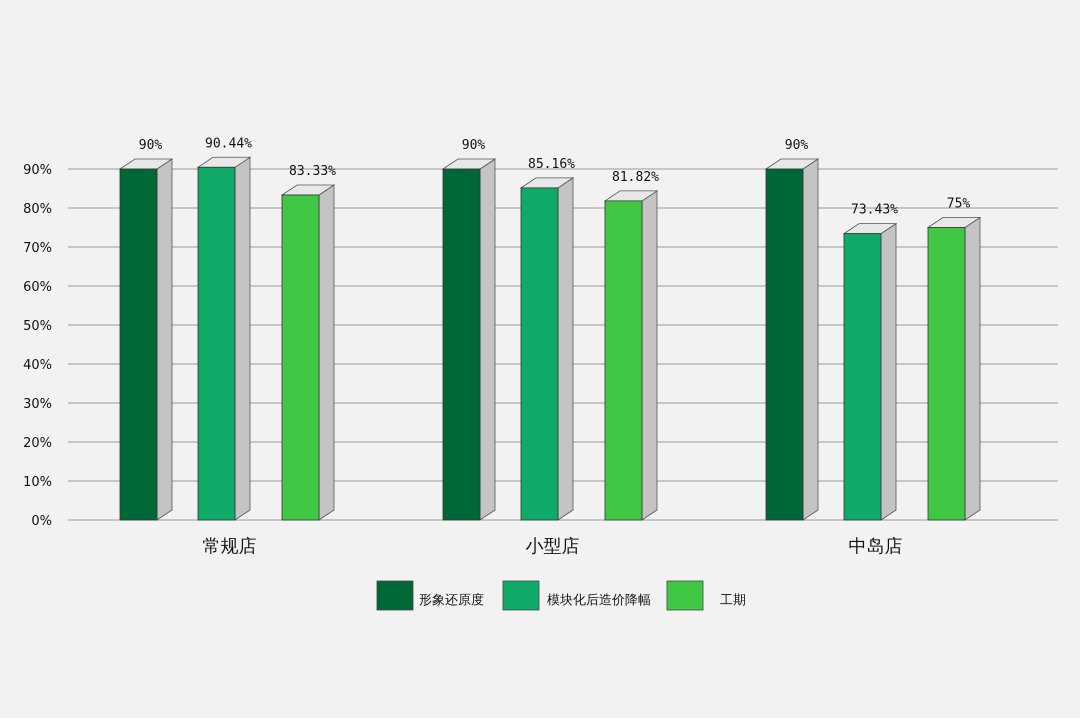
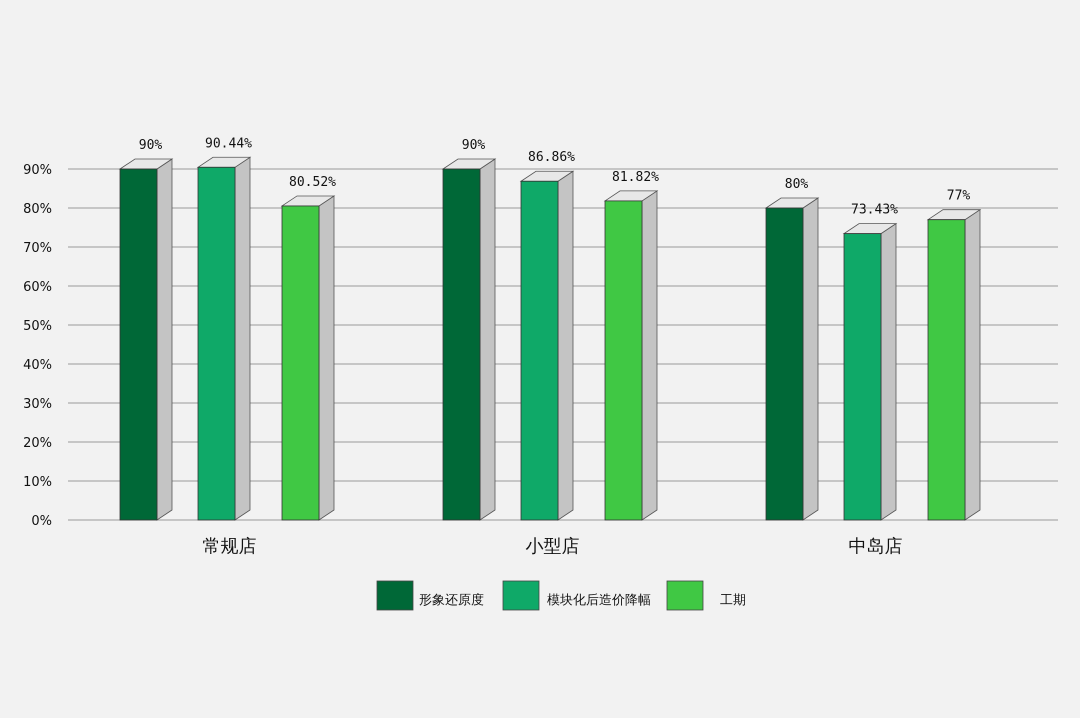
工期/常规店: 83.33% -> 80.52%
模块化后造价降幅/小型店: 85.16% -> 86.86%
形象还原度/中岛店: 90% -> 80%
工期/中岛店: 75% -> 77%
